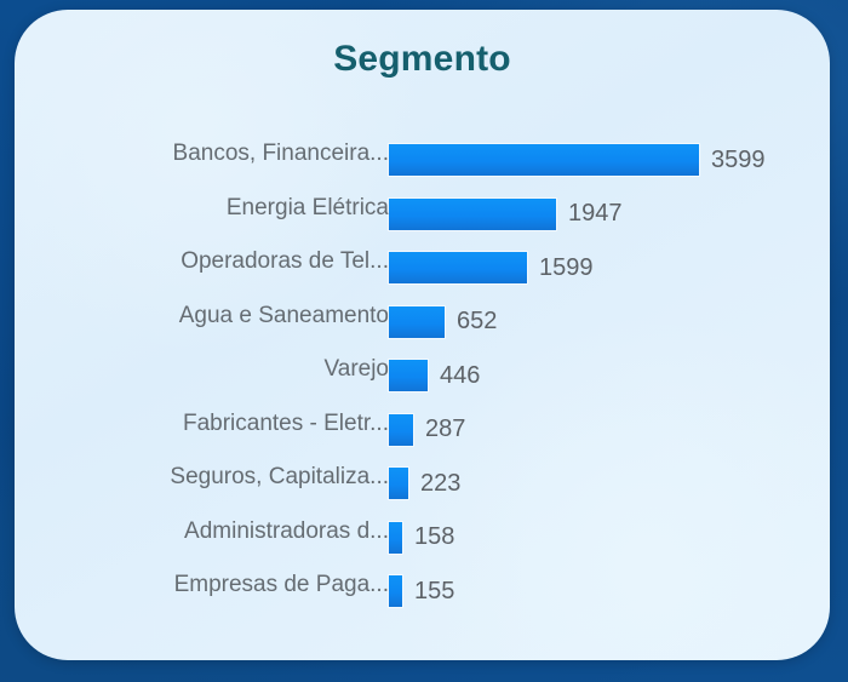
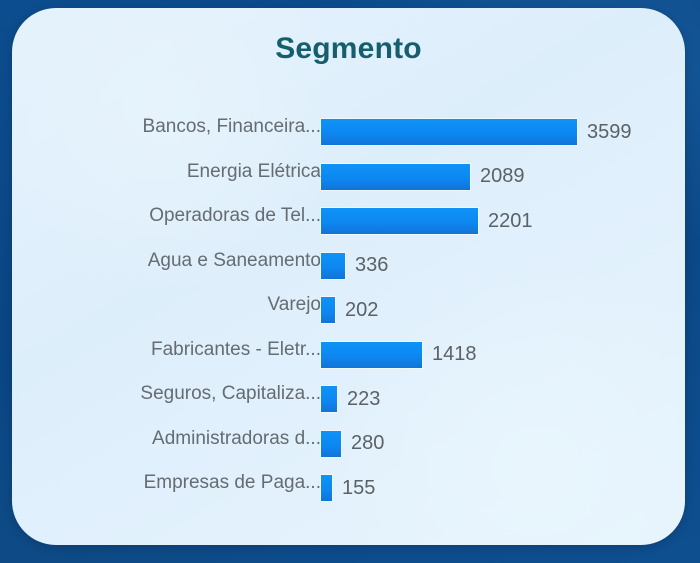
Energia Elétrica: 1947 -> 2089
Operadoras de Tel...: 1599 -> 2201
Agua e Saneamento: 652 -> 336
Varejo: 446 -> 202
Fabricantes - Eletr...: 287 -> 1418
Administradoras d...: 158 -> 280
